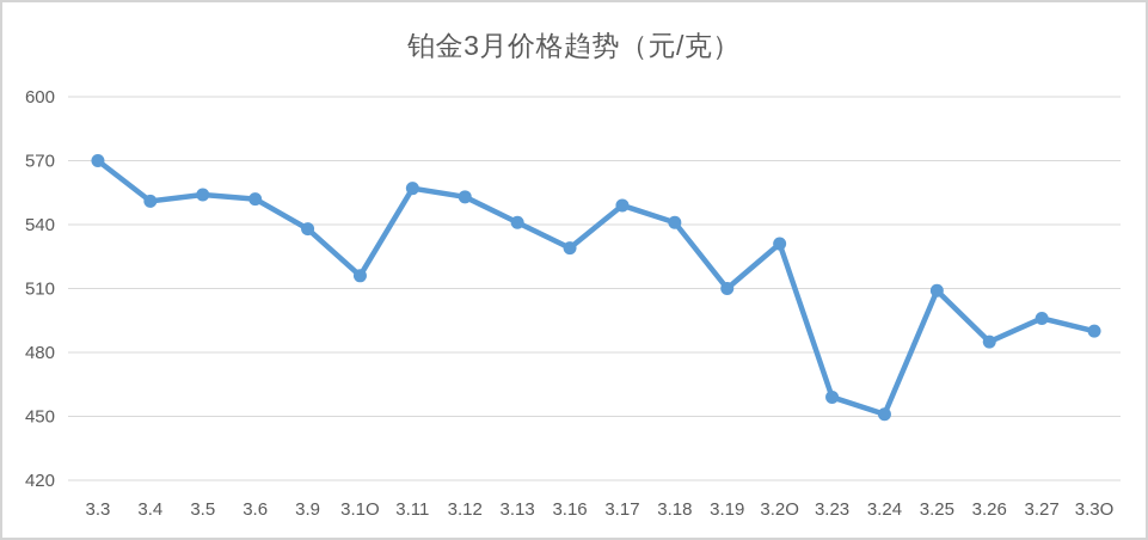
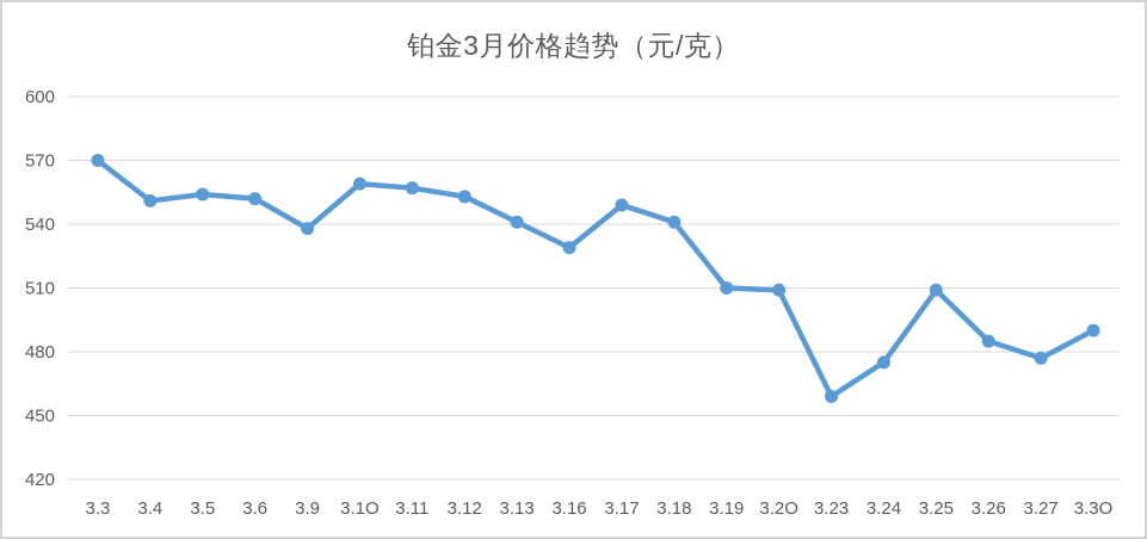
3.1O: 516 -> 559
3.2O: 531 -> 509
3.24: 451 -> 475
3.27: 496 -> 477
